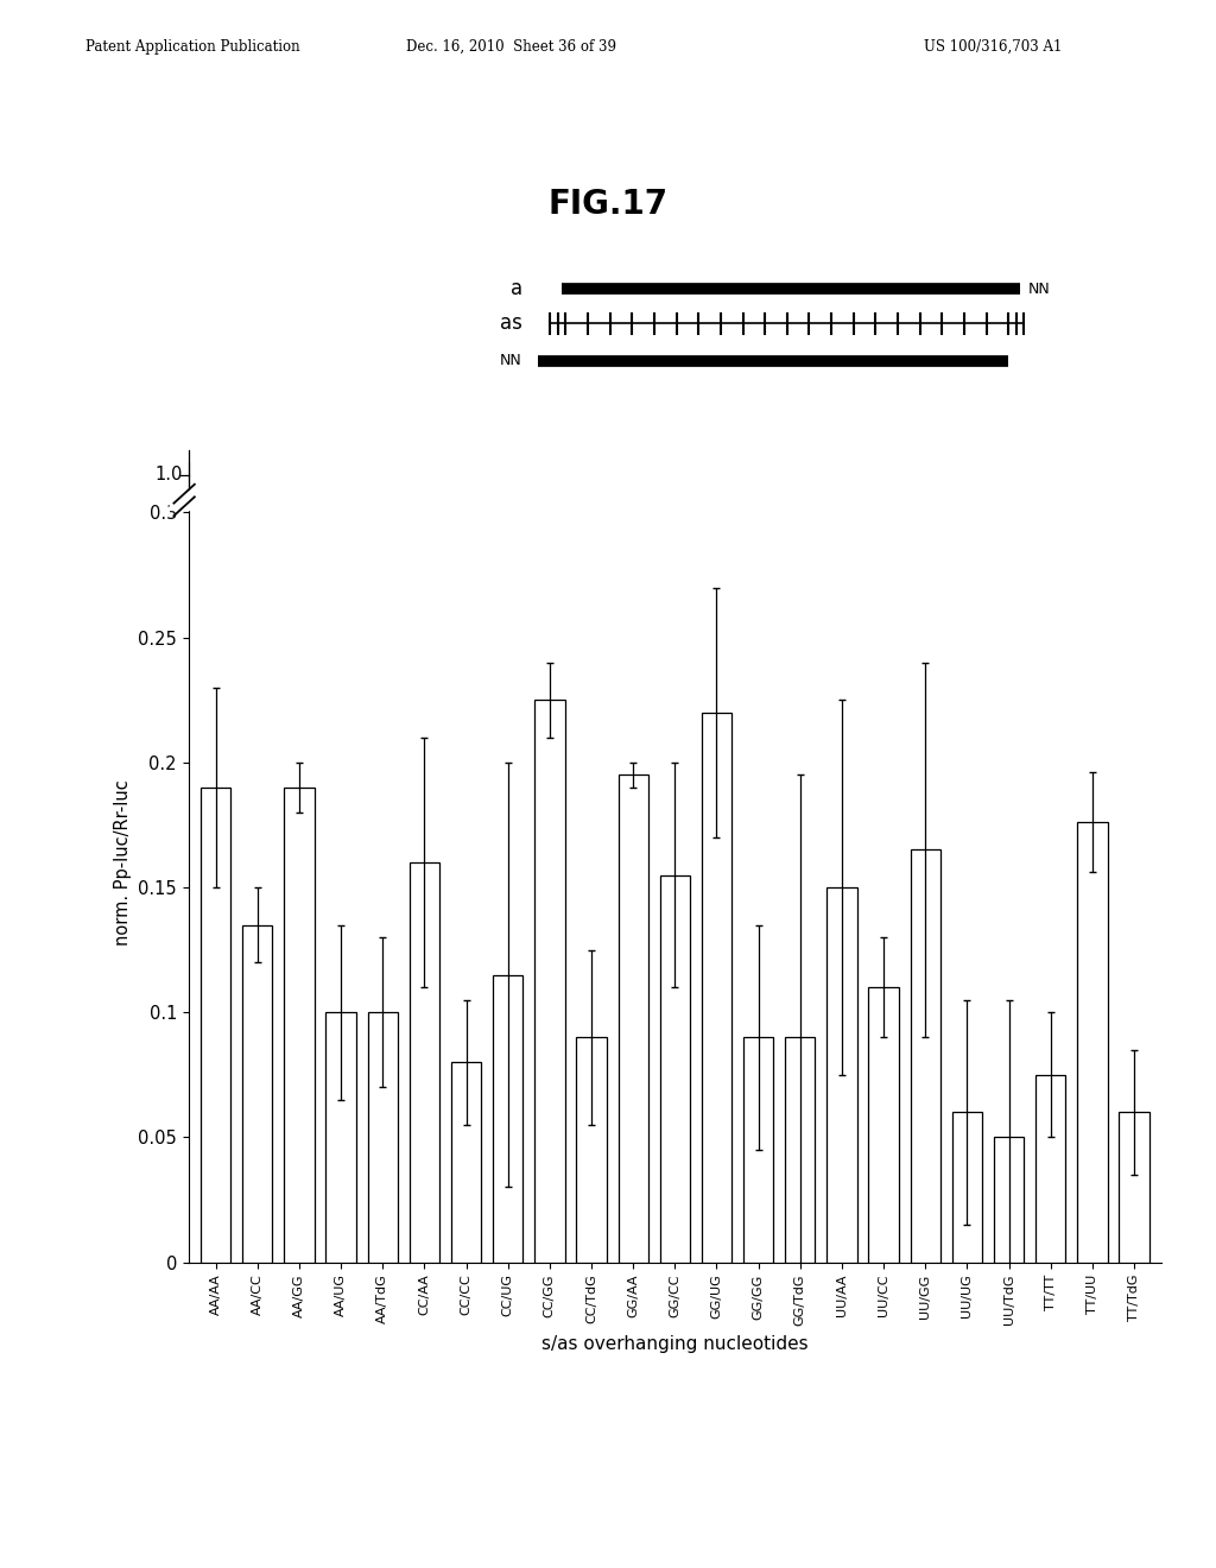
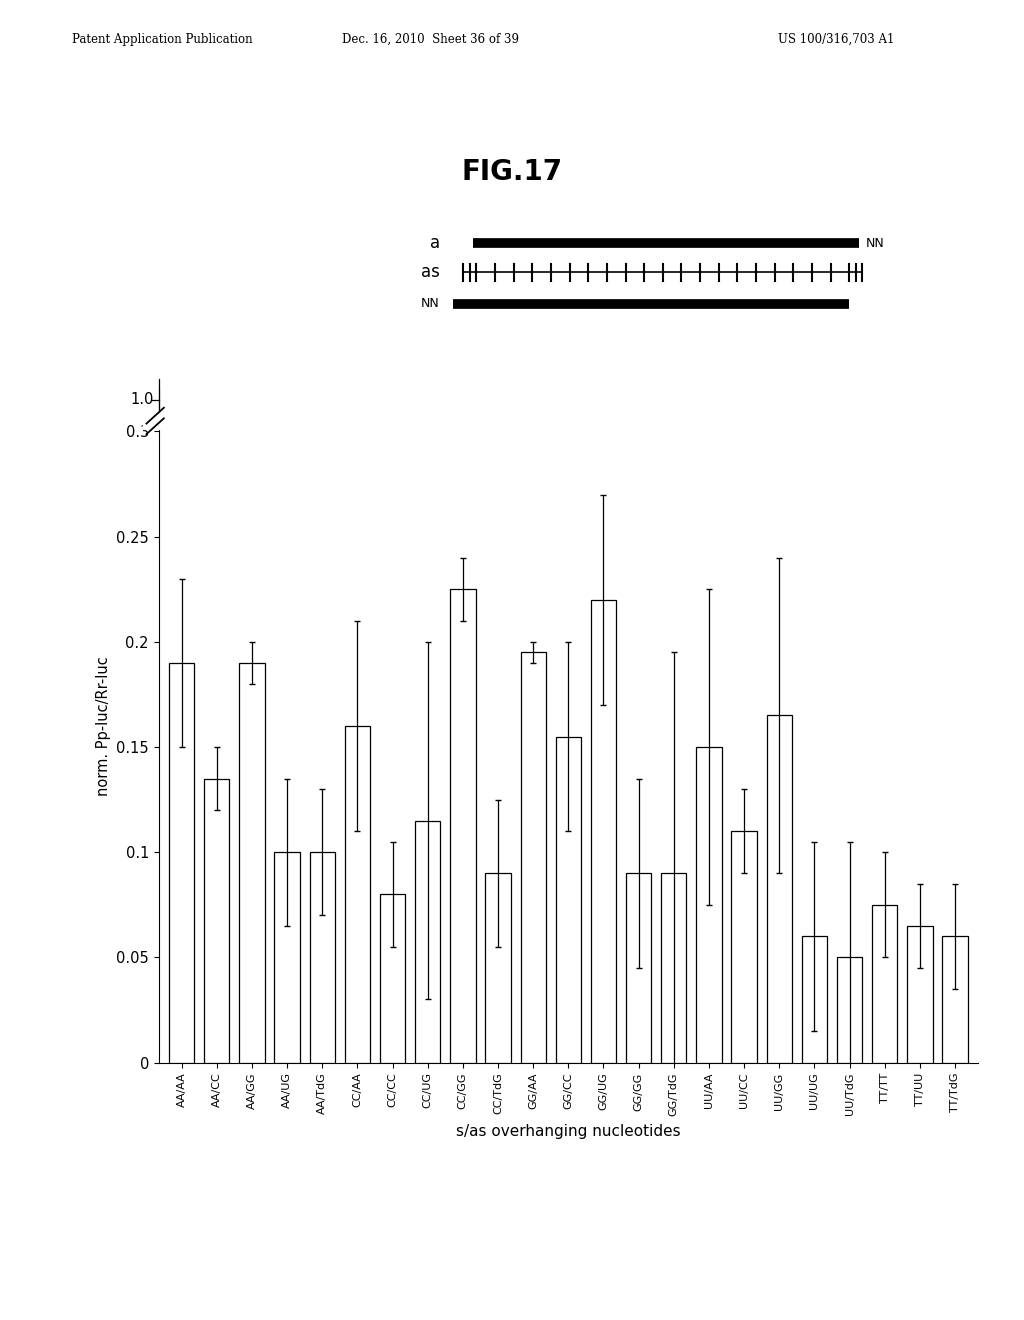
TT/UU: 0.176 -> 0.065
